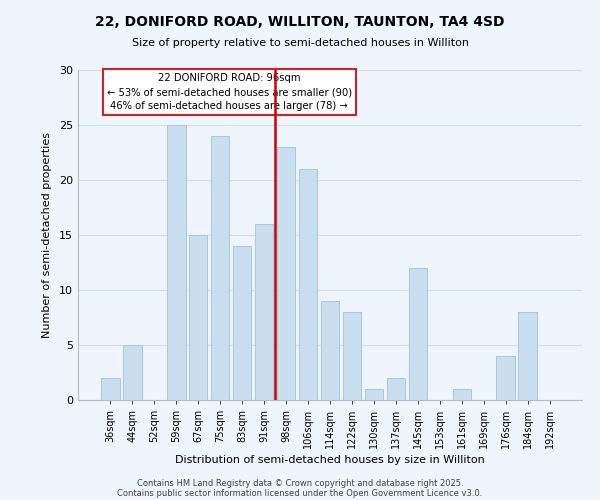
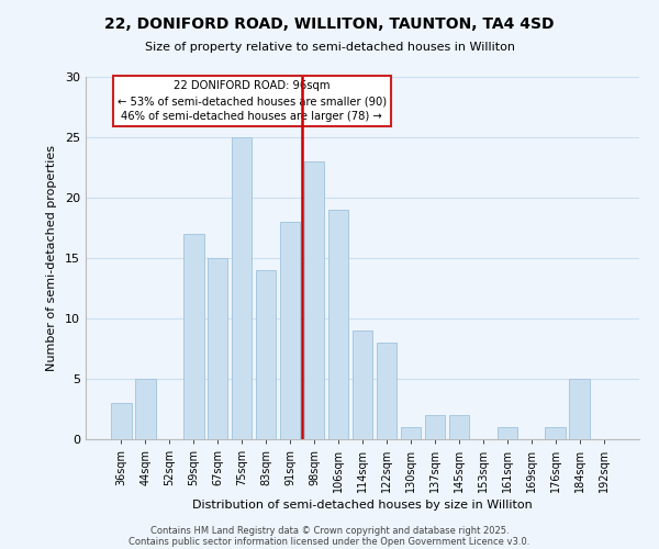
36sqm: 2 -> 3
59sqm: 25 -> 17
75sqm: 24 -> 25
91sqm: 16 -> 18
106sqm: 21 -> 19
145sqm: 12 -> 2
176sqm: 4 -> 1
184sqm: 8 -> 5
